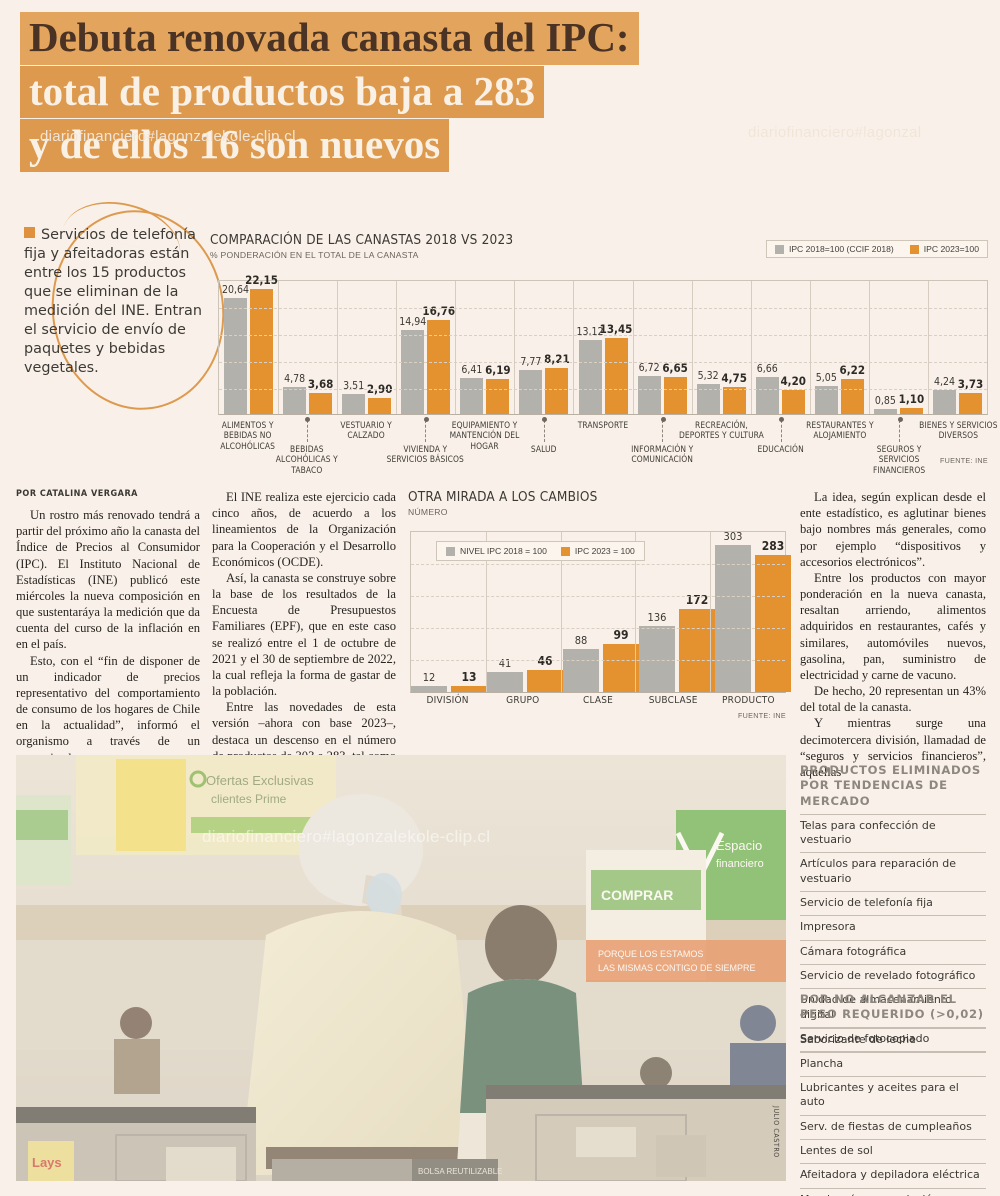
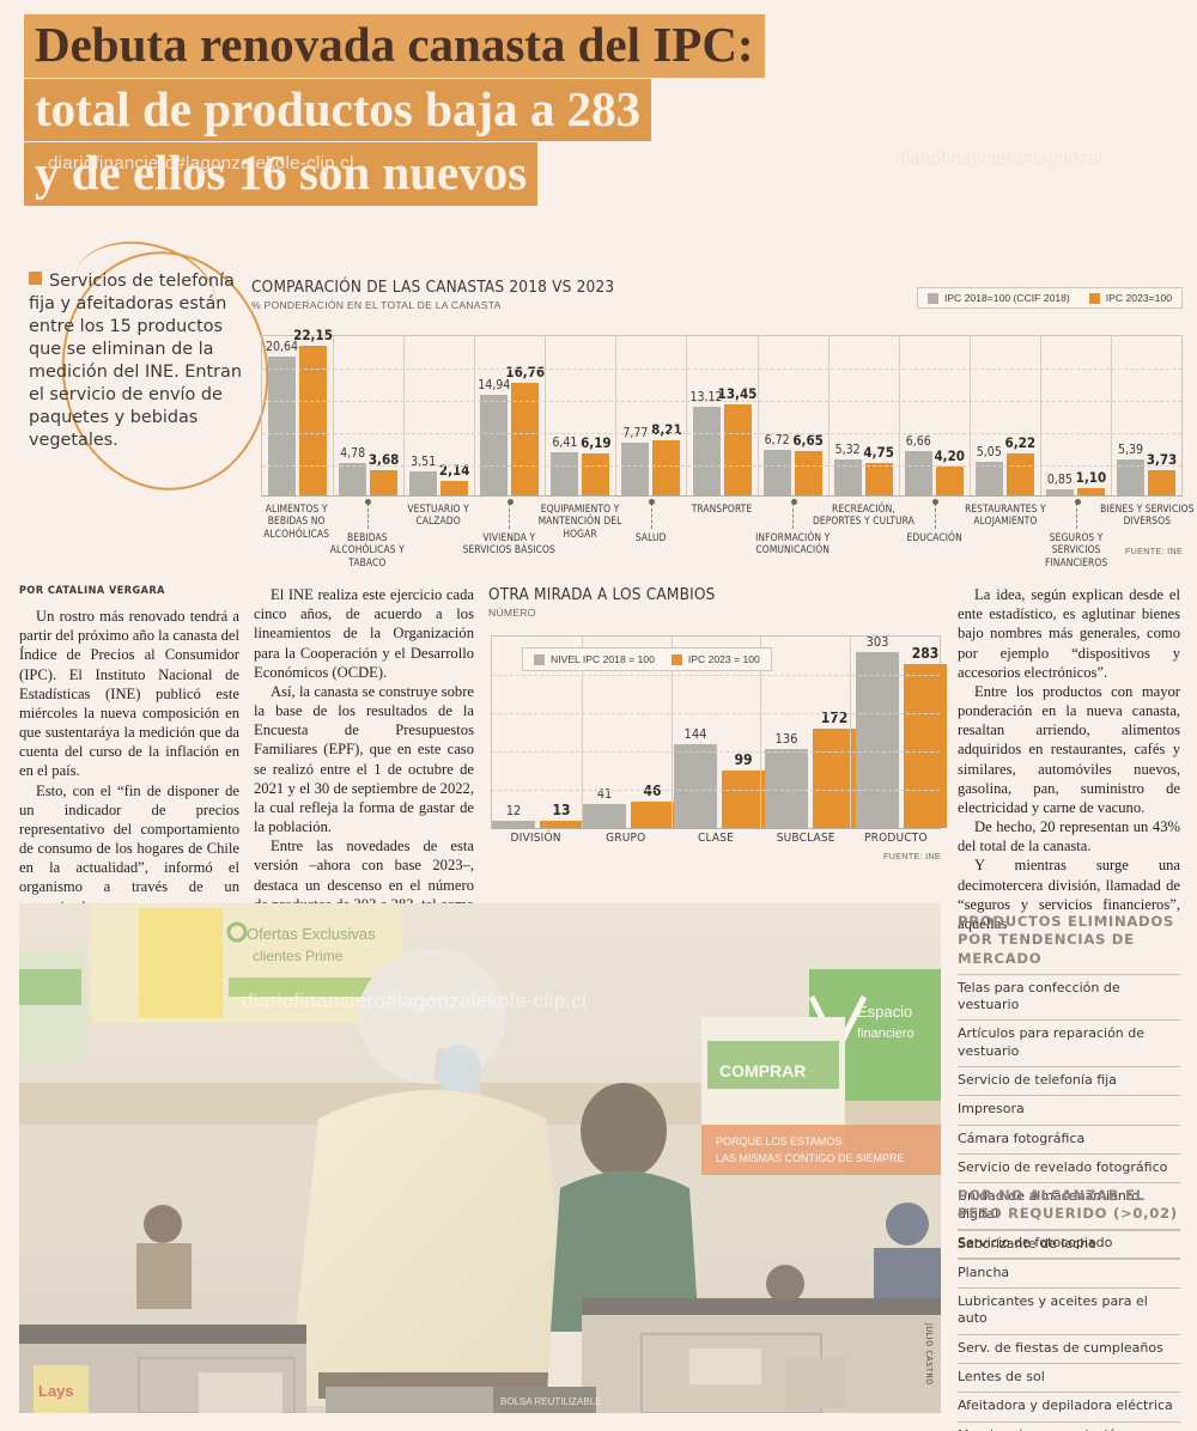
COMPARACIÓN DE LAS CANASTAS 2018 VS 2023/IPC 2023=100/VESTUARIO Y CALZADO: 2,90 -> 2,14
COMPARACIÓN DE LAS CANASTAS 2018 VS 2023/IPC 2018=100 (CCIF 2018)/BIENES Y SERVICIOS DIVERSOS: 4,24 -> 5,39
OTRA MIRADA A LOS CAMBIOS/NIVEL IPC 2018 = 100/CLASE: 88 -> 144
